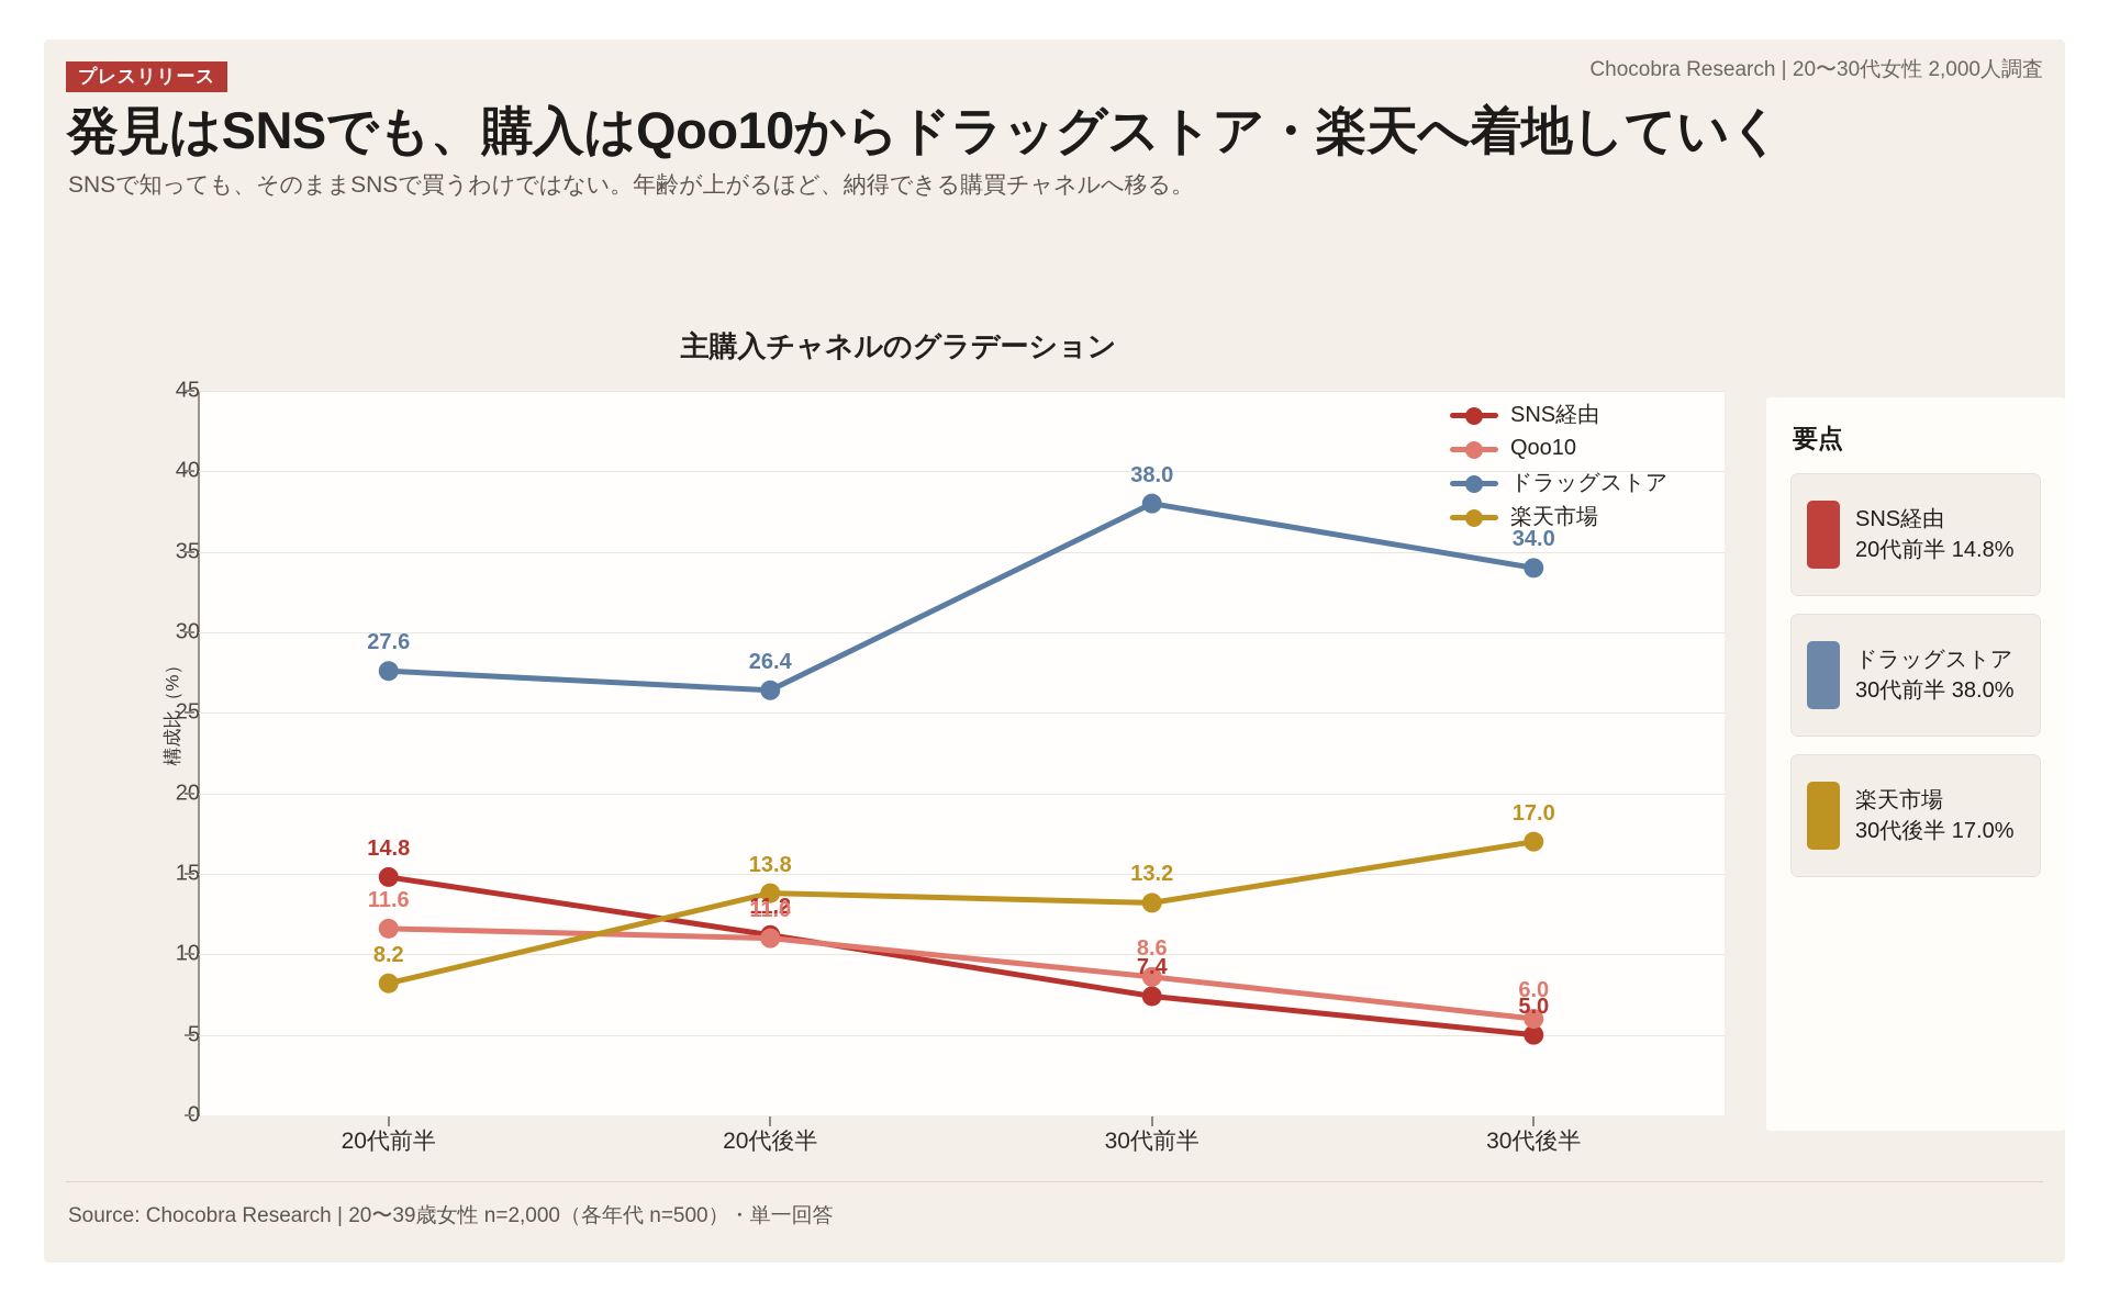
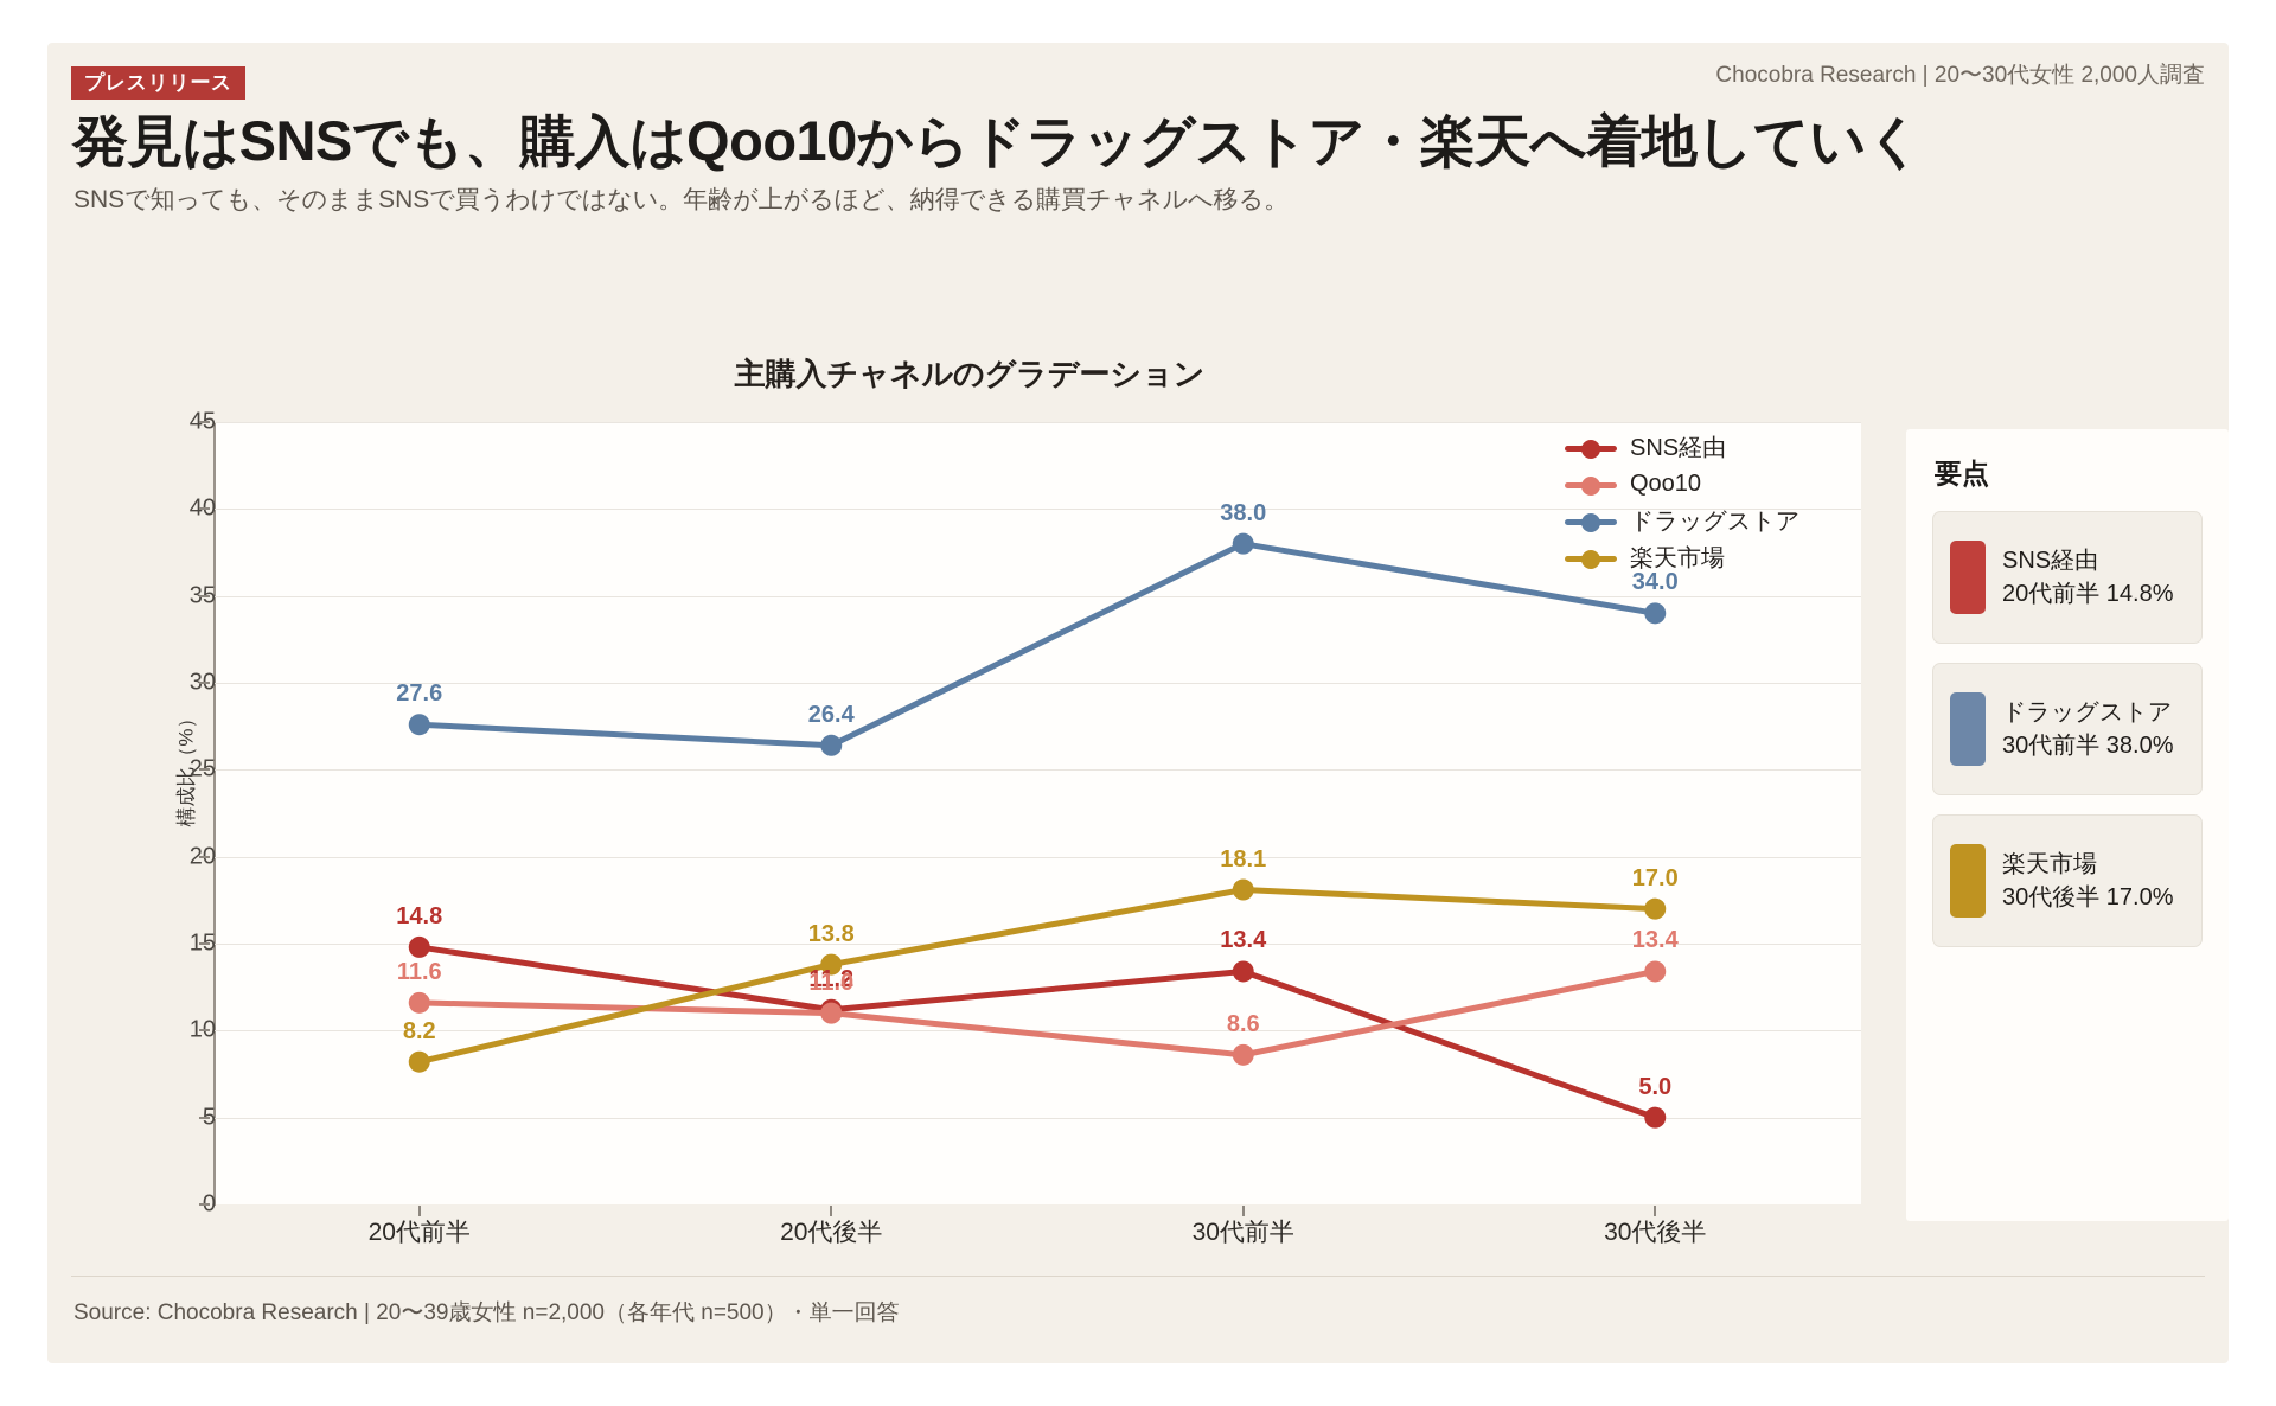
SNS経由/30代前半: 7.4 -> 13.4
楽天市場/30代前半: 13.2 -> 18.1
Qoo10/30代後半: 6.0 -> 13.4
